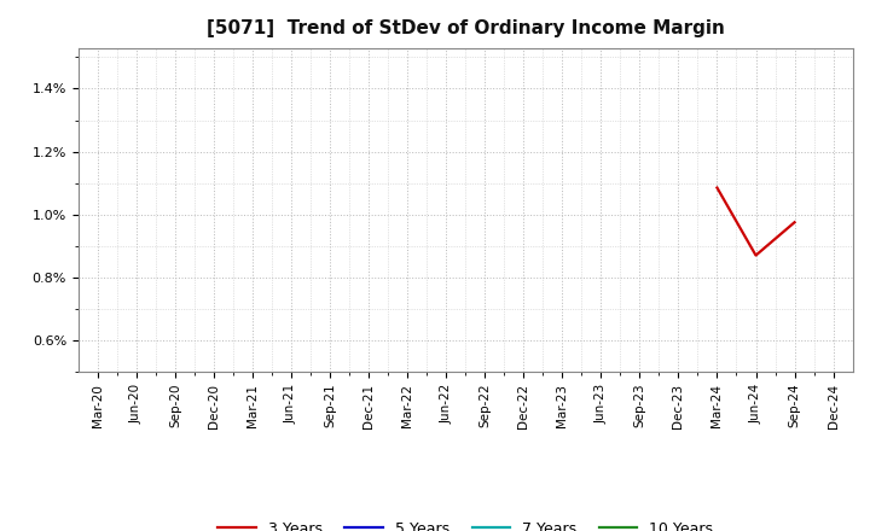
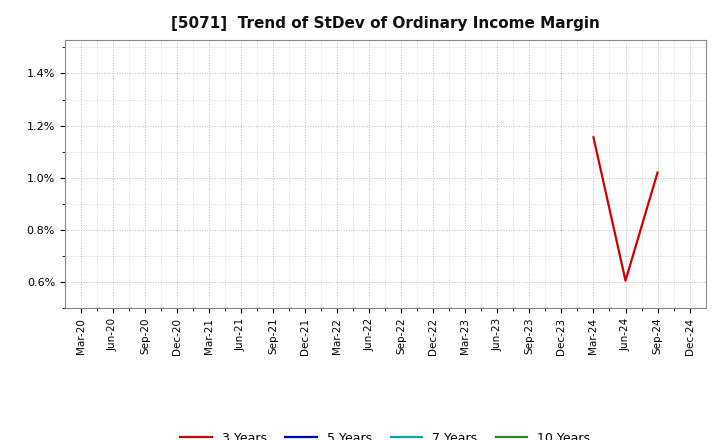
Mar-24: 1.085% -> 1.155%
Jun-24: 0.870% -> 0.605%
Sep-24: 0.975% -> 1.020%
